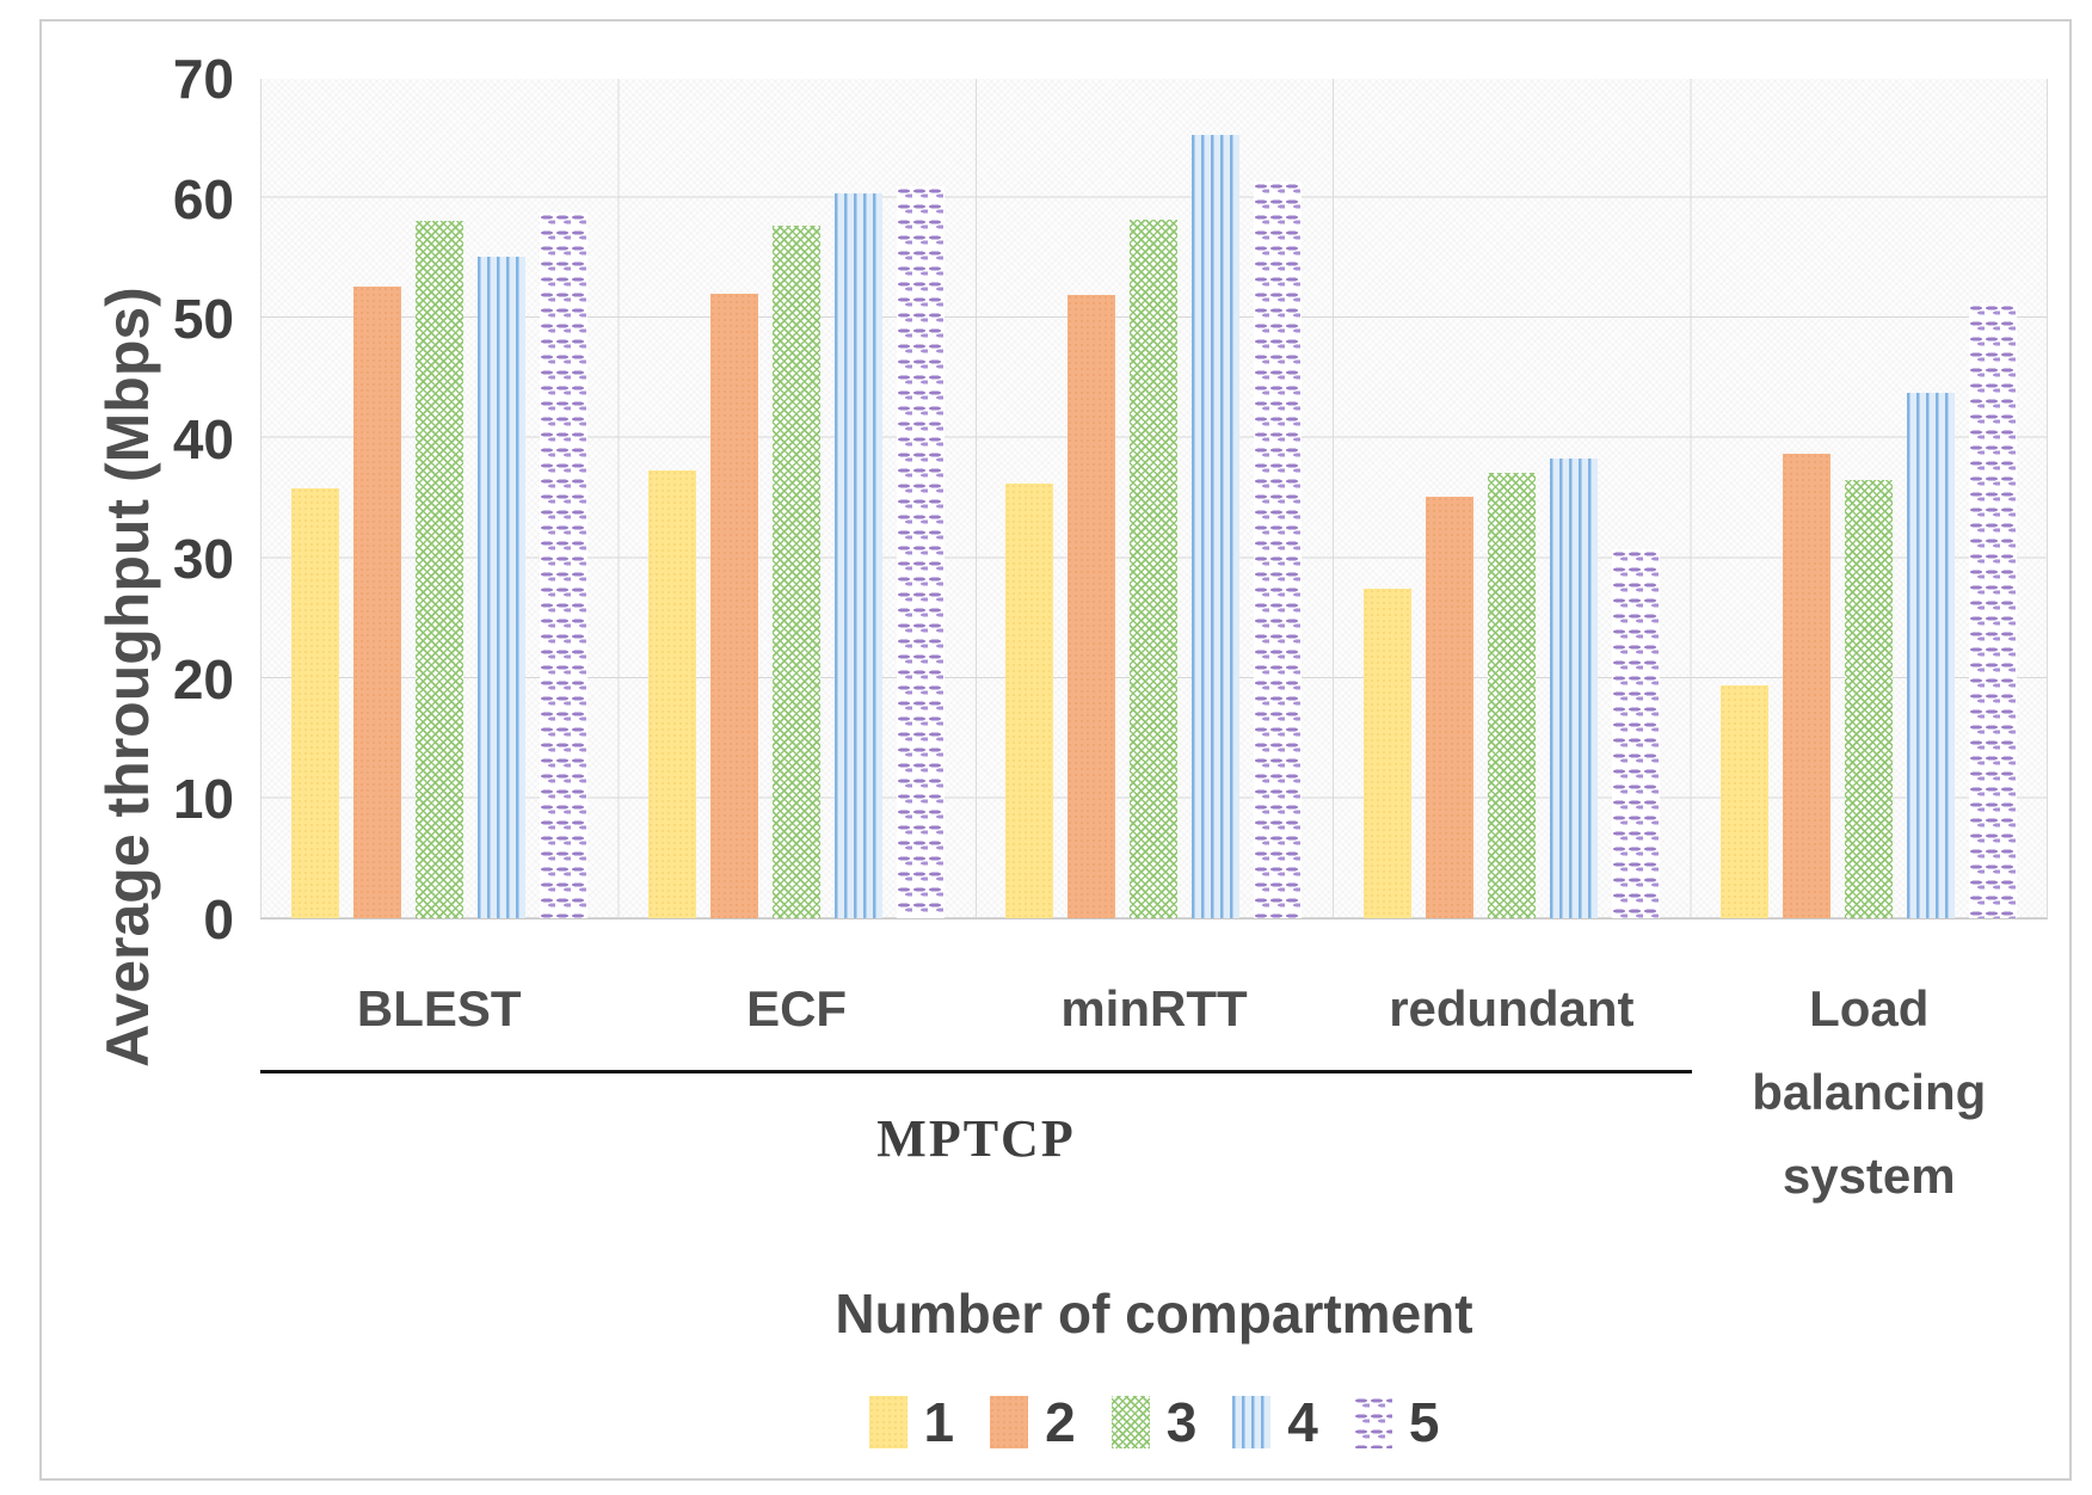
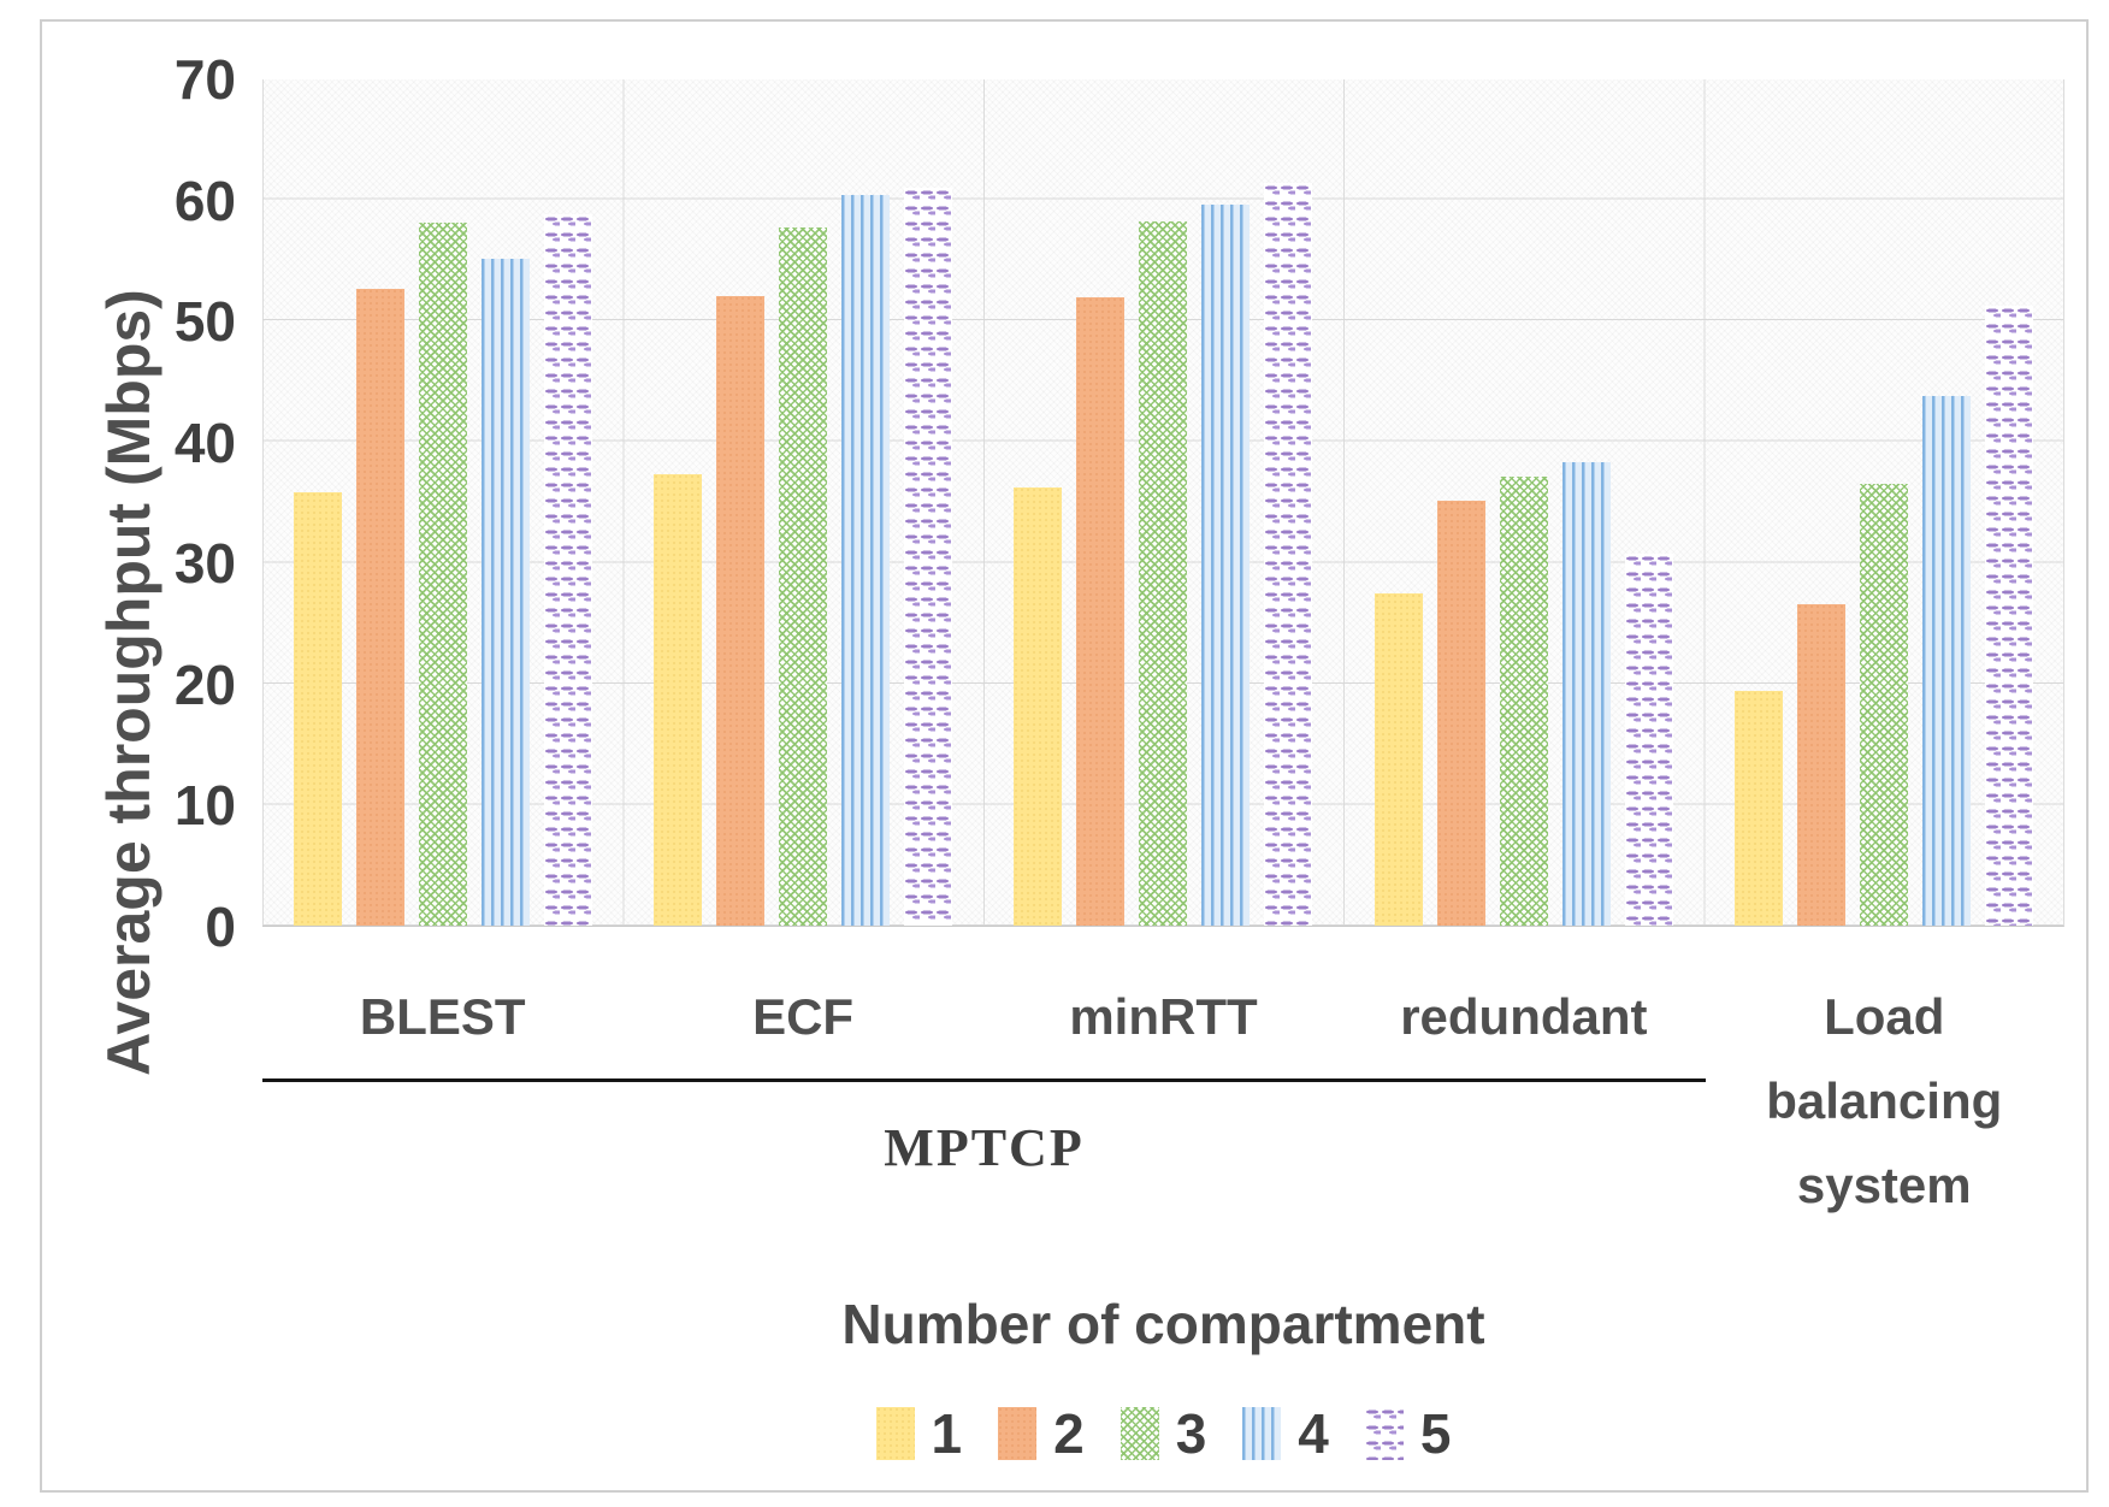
4/minRTT: 65.3 -> 59.6
2/Load balancing system: 38.7 -> 26.6
